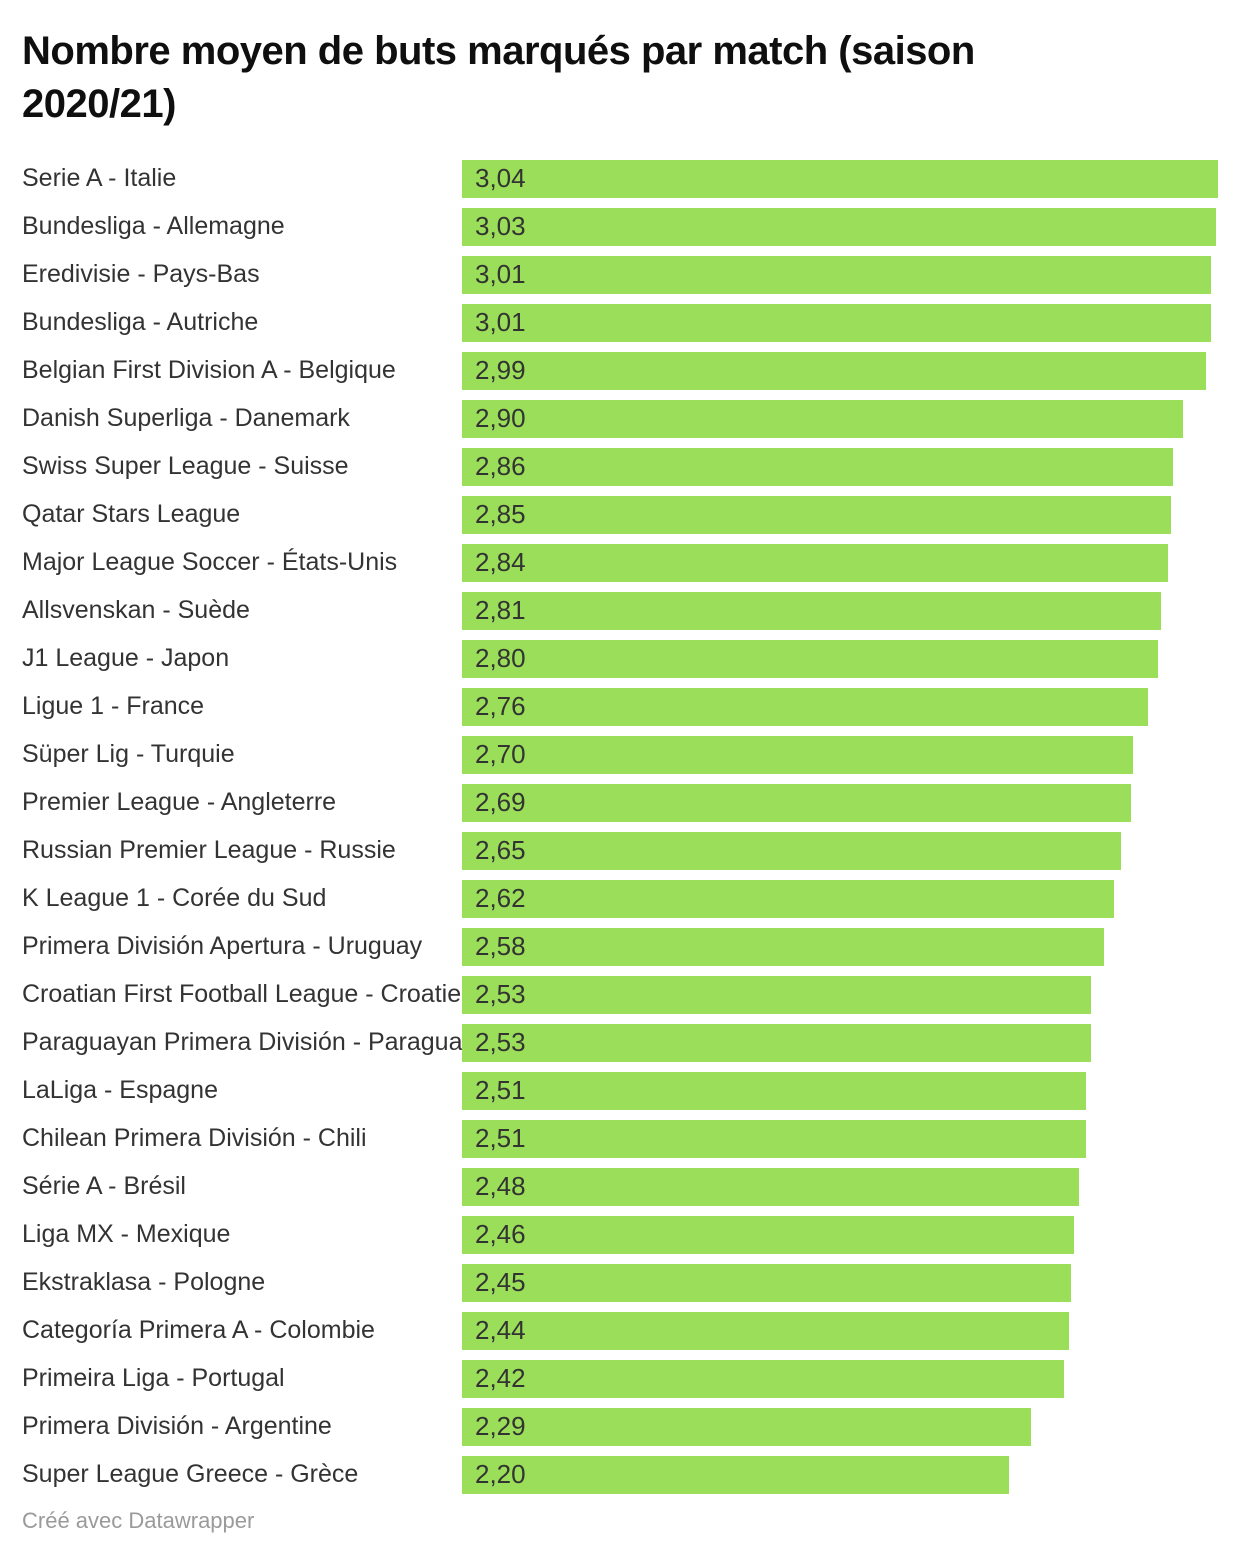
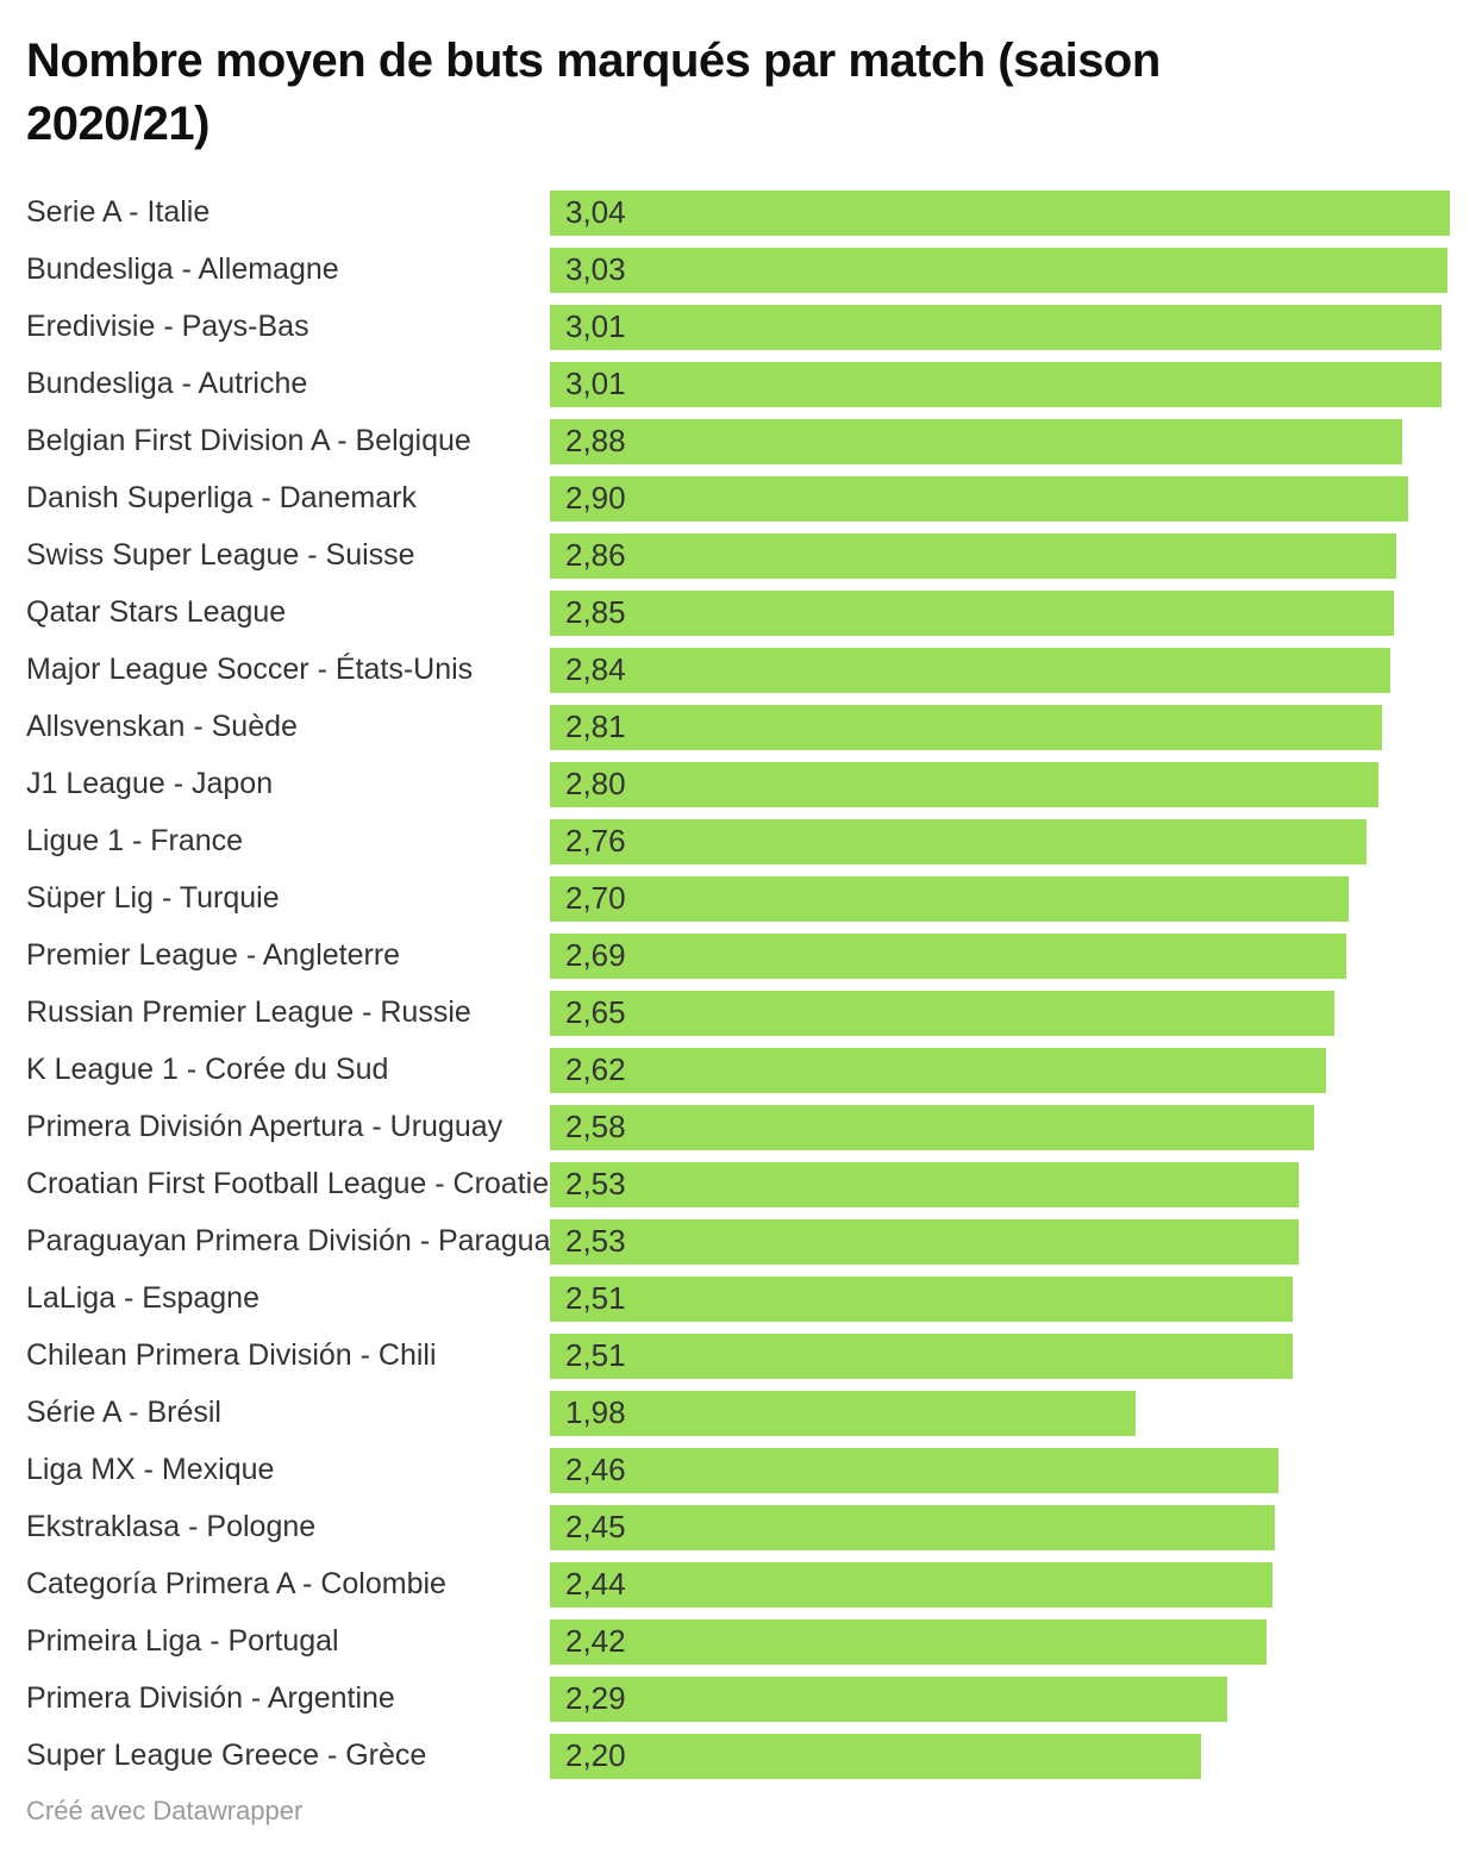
Belgian First Division A - Belgique: 2,99 -> 2,88
Série A - Brésil: 2,48 -> 1,98
